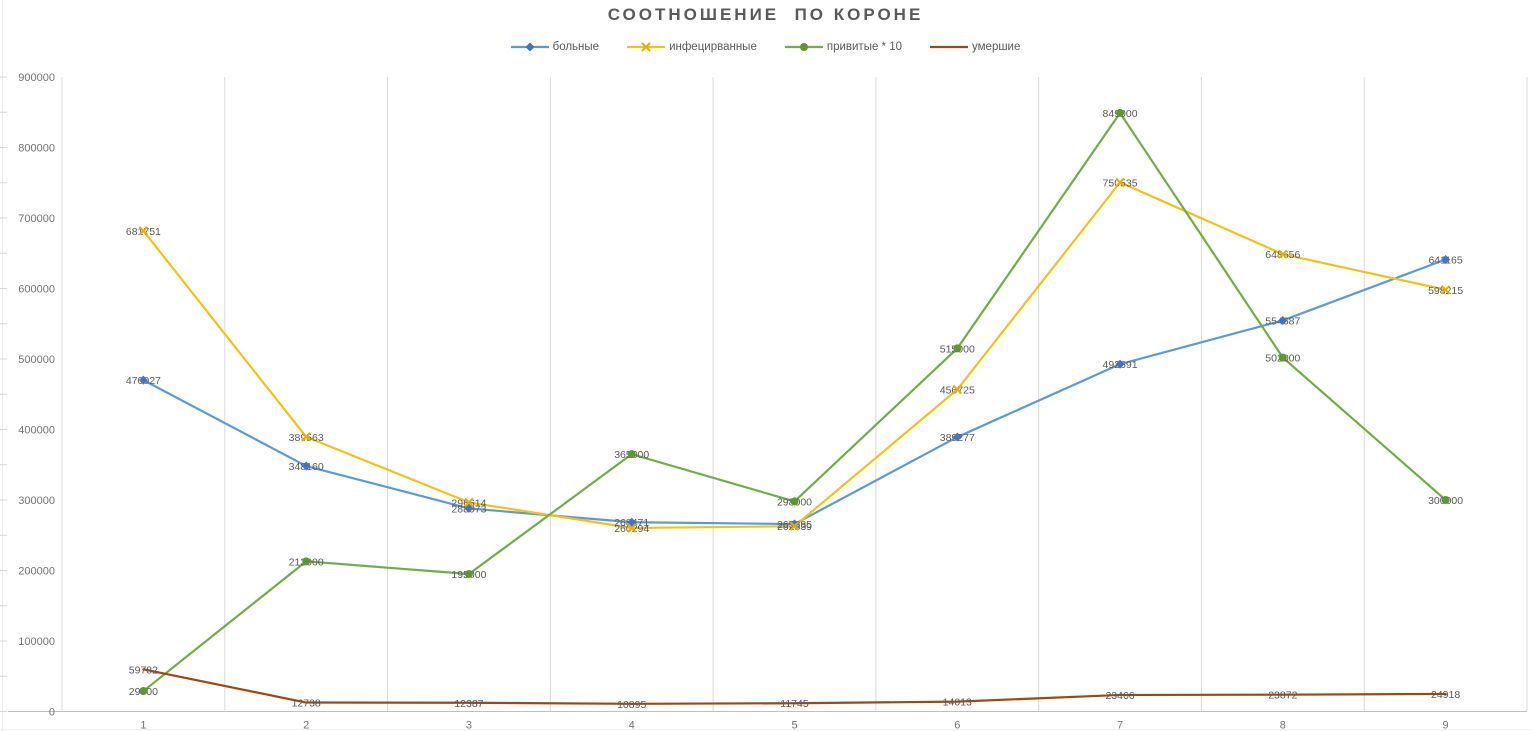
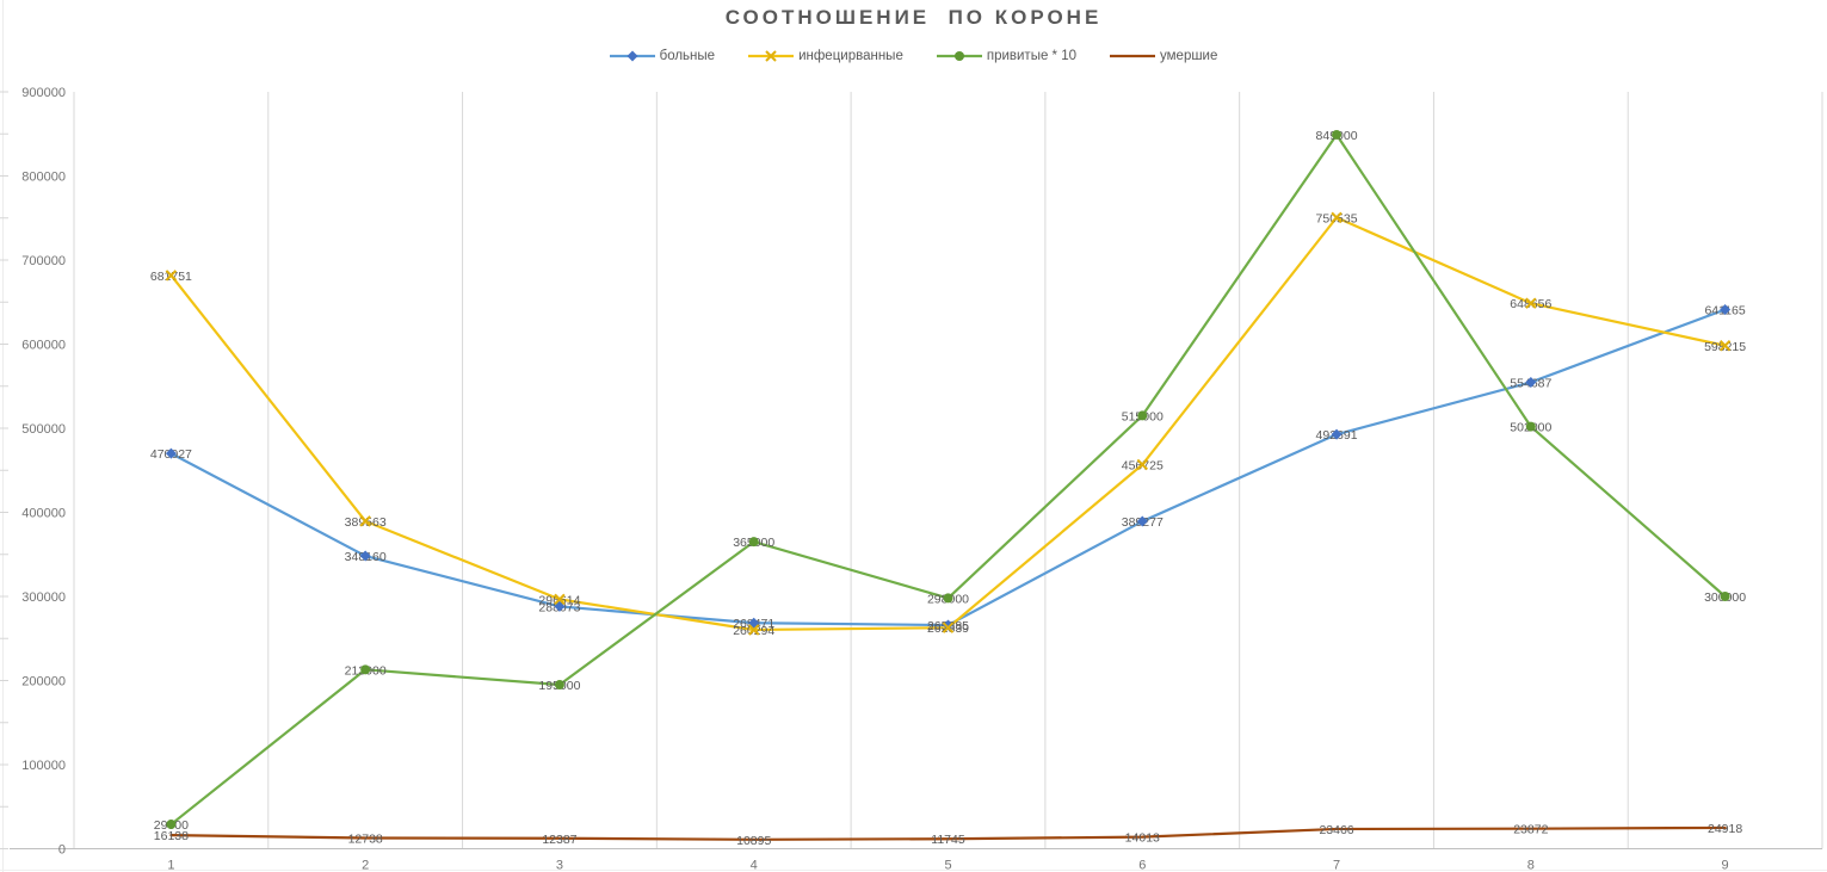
умершие/1: 59782 -> 16138
